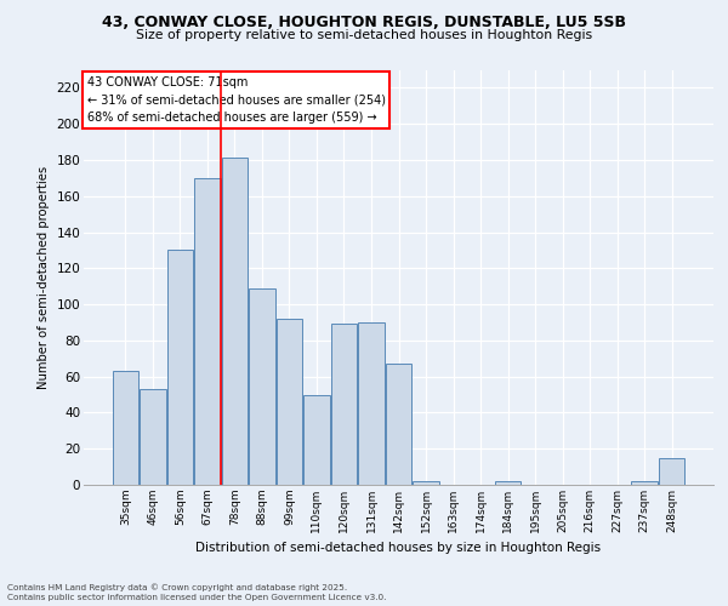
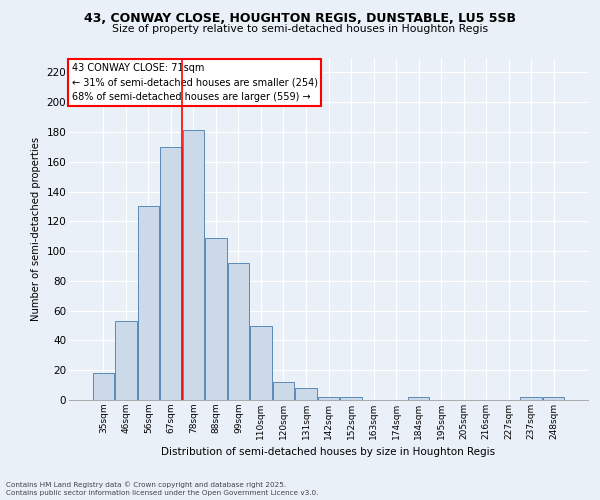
35sqm: 63 -> 18
120sqm: 89 -> 12
131sqm: 90 -> 8
142sqm: 67 -> 2
248sqm: 15 -> 2
